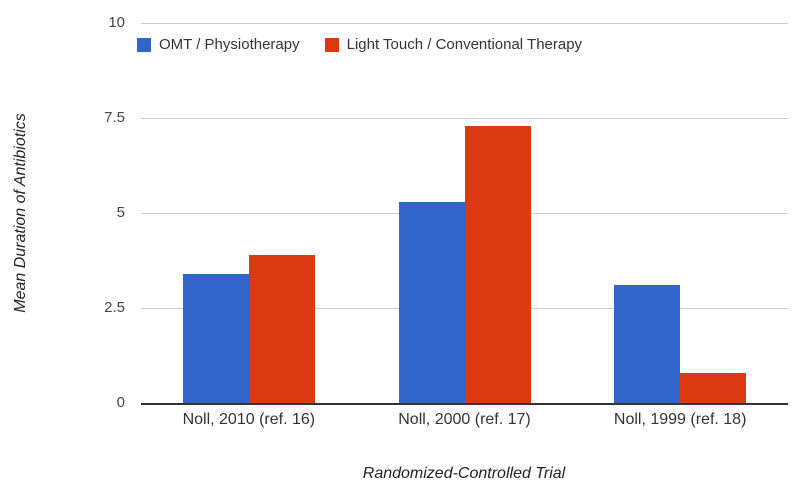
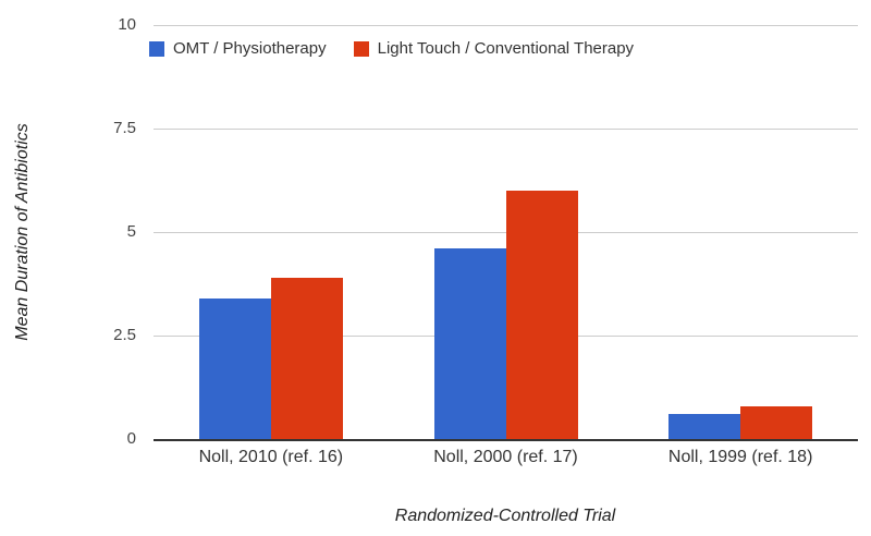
OMT / Physiotherapy/Noll, 2000 (ref. 17): 5.3 -> 4.6
Light Touch / Conventional Therapy/Noll, 2000 (ref. 17): 7.3 -> 6.0
OMT / Physiotherapy/Noll, 1999 (ref. 18): 3.1 -> 0.6
